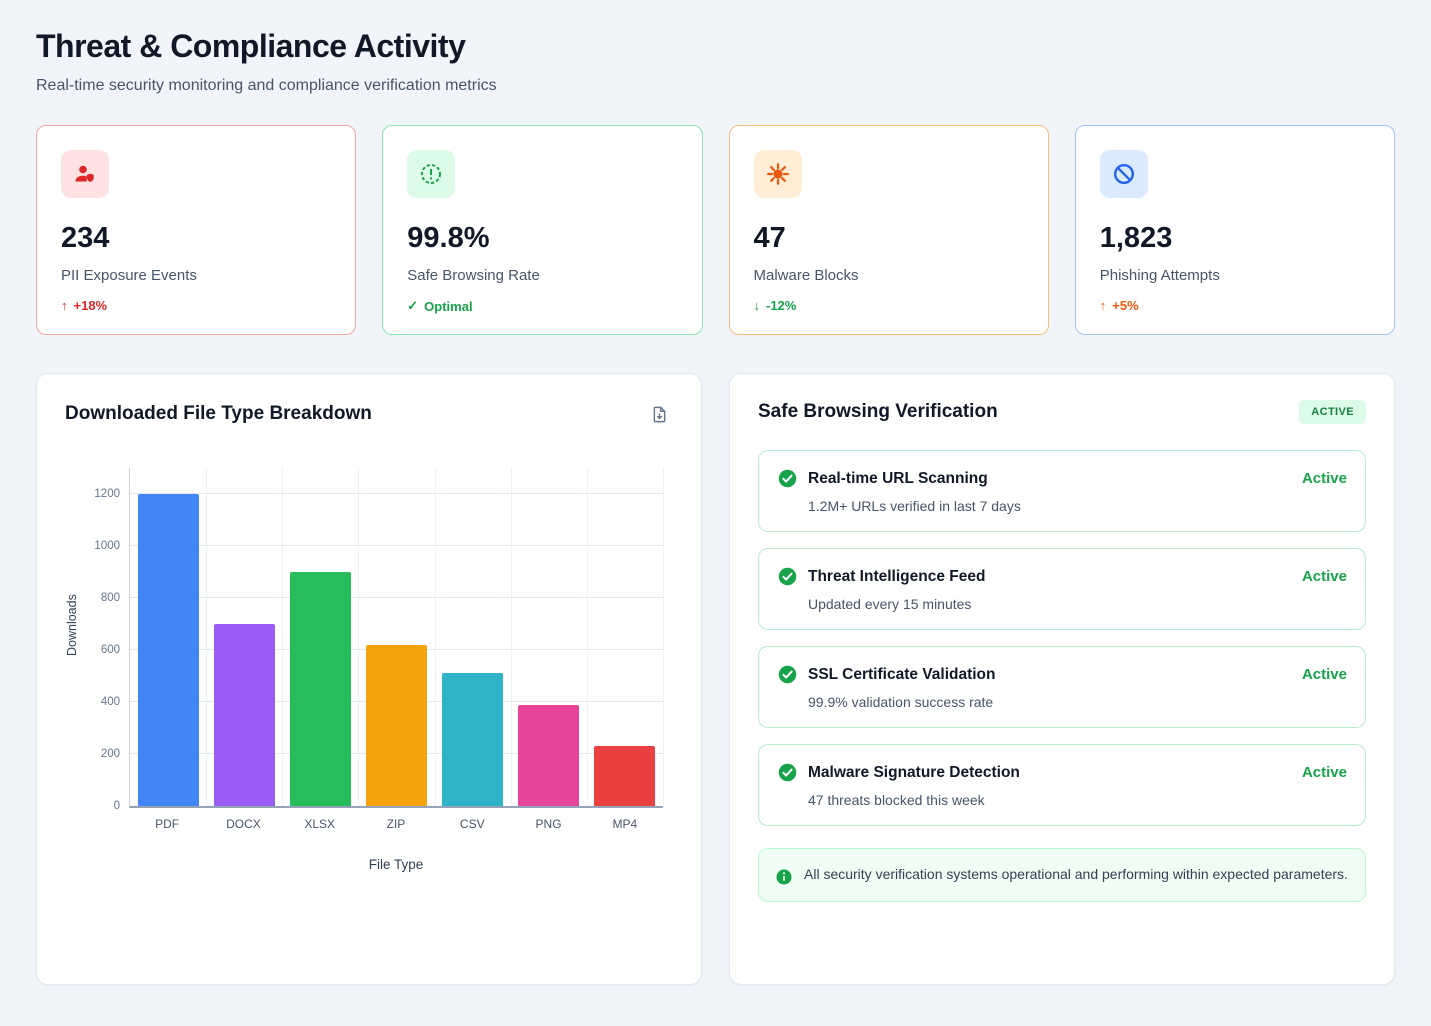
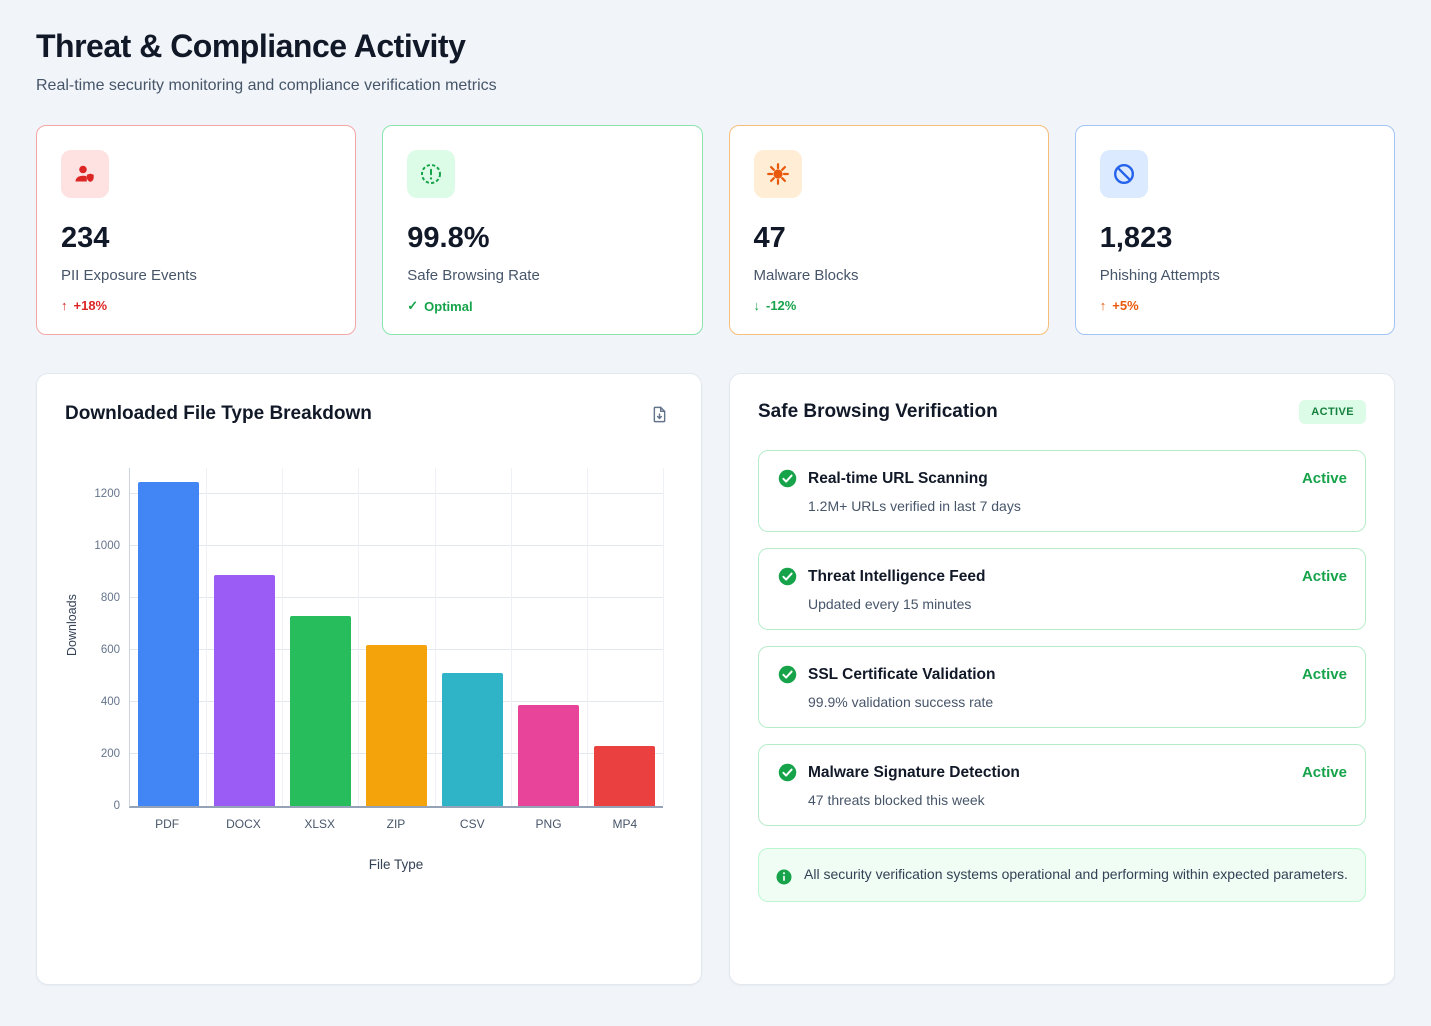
PDF: 1200 -> 1240
DOCX: 700 -> 890
XLSX: 900 -> 730
